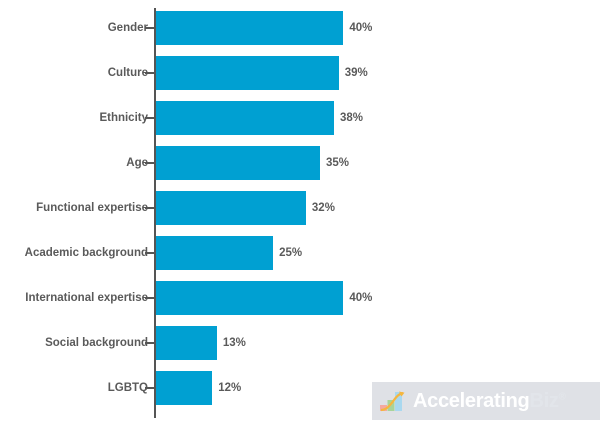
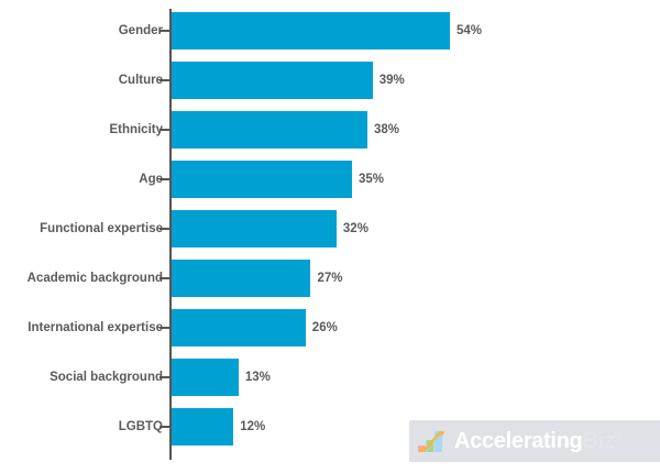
Gender: 40% -> 54%
Academic background: 25% -> 27%
International expertise: 40% -> 26%
